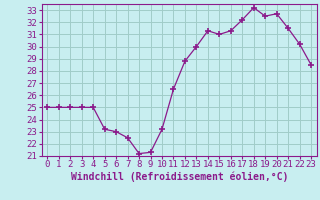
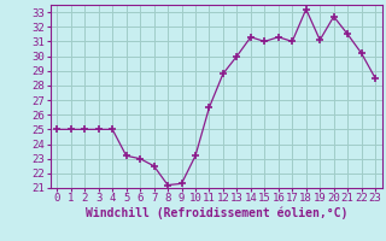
17: 32.2 -> 31.0
19: 32.5 -> 31.1
